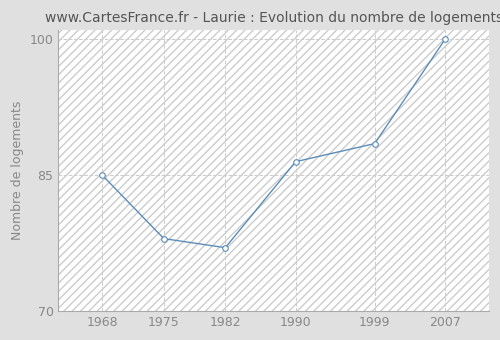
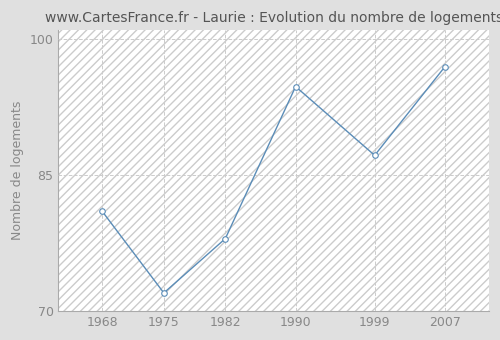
1968: 85.0 -> 81.0
1975: 78.0 -> 72.0
1982: 77.0 -> 78.0
1990: 86.5 -> 94.8
1999: 88.5 -> 87.2
2007: 100.0 -> 97.0
